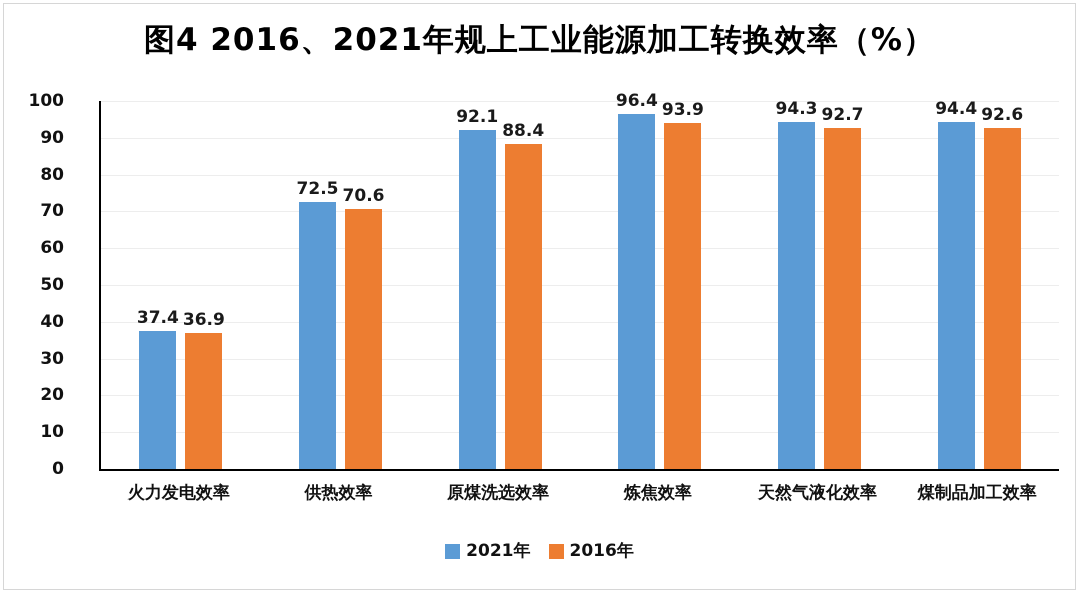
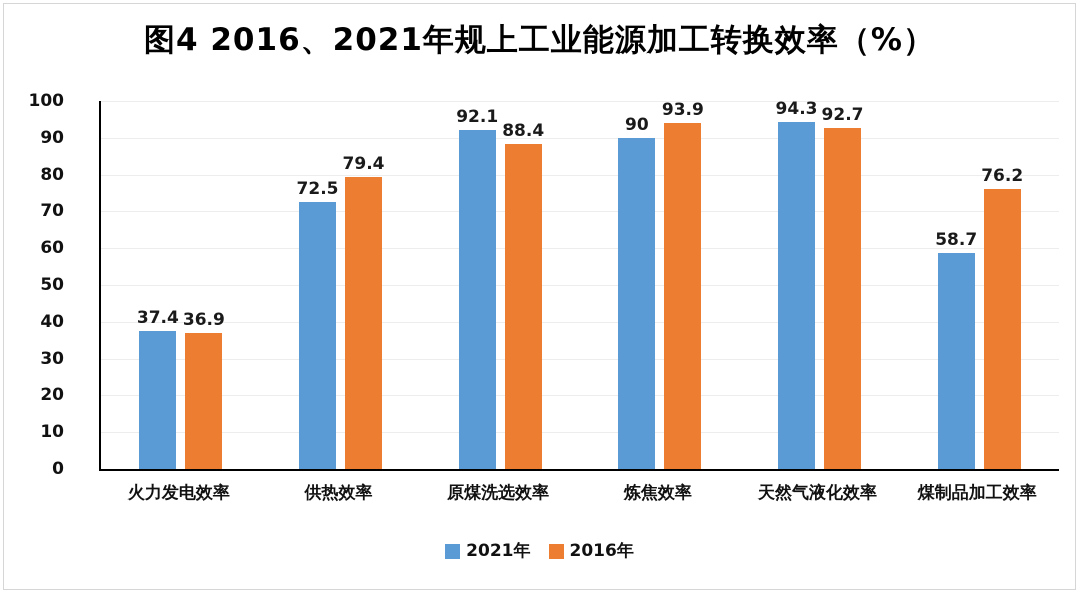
2016年/供热效率: 70.6 -> 79.4
2021年/炼焦效率: 96.4 -> 90
2021年/煤制品加工效率: 94.4 -> 58.7
2016年/煤制品加工效率: 92.6 -> 76.2
